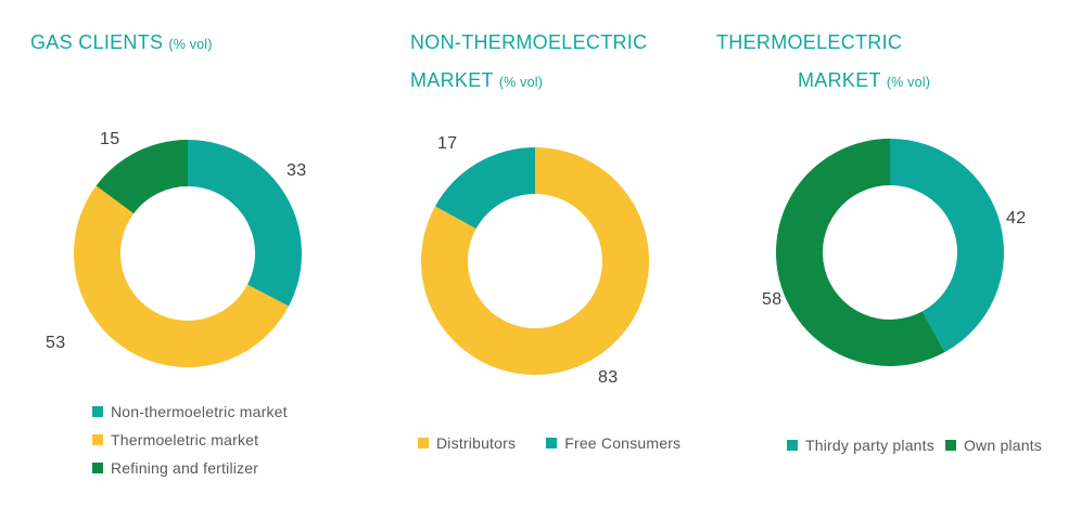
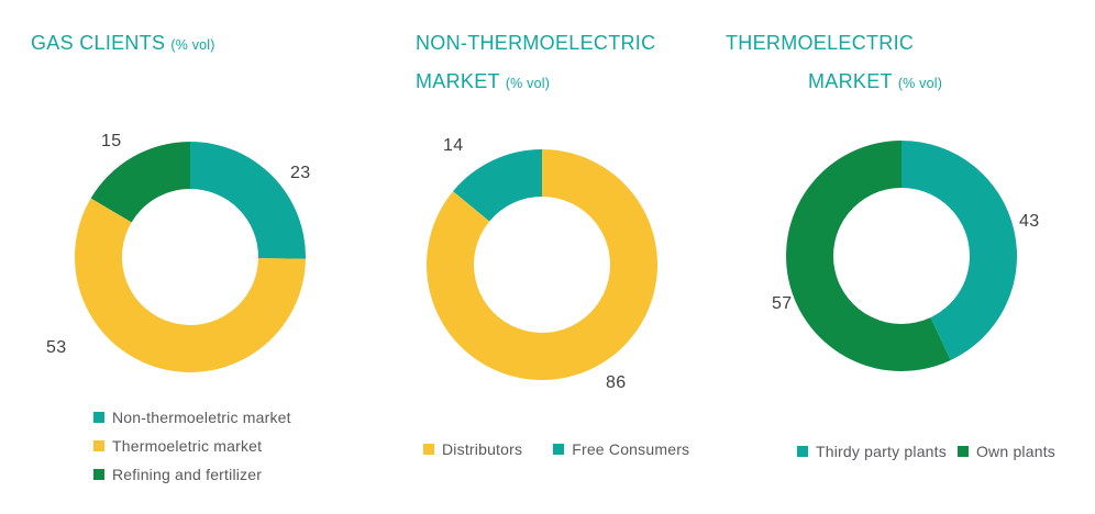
GAS CLIENTS/Non-thermoeletric market: 33 -> 23
NON-THERMOELECTRIC MARKET/Distributors: 83 -> 86
NON-THERMOELECTRIC MARKET/Free Consumers: 17 -> 14
THERMOELECTRIC MARKET/Thirdy party plants: 42 -> 43
THERMOELECTRIC MARKET/Own plants: 58 -> 57
